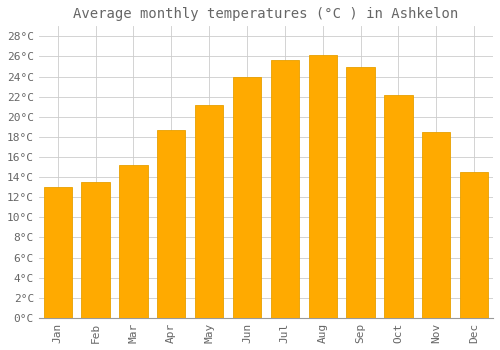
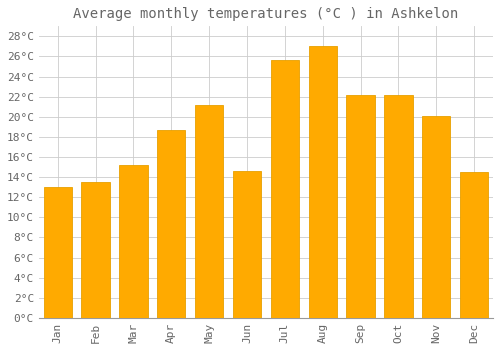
Jun: 24.0°C -> 14.6°C
Aug: 26.1°C -> 27.0°C
Sep: 25.0°C -> 22.2°C
Nov: 18.5°C -> 20.1°C
